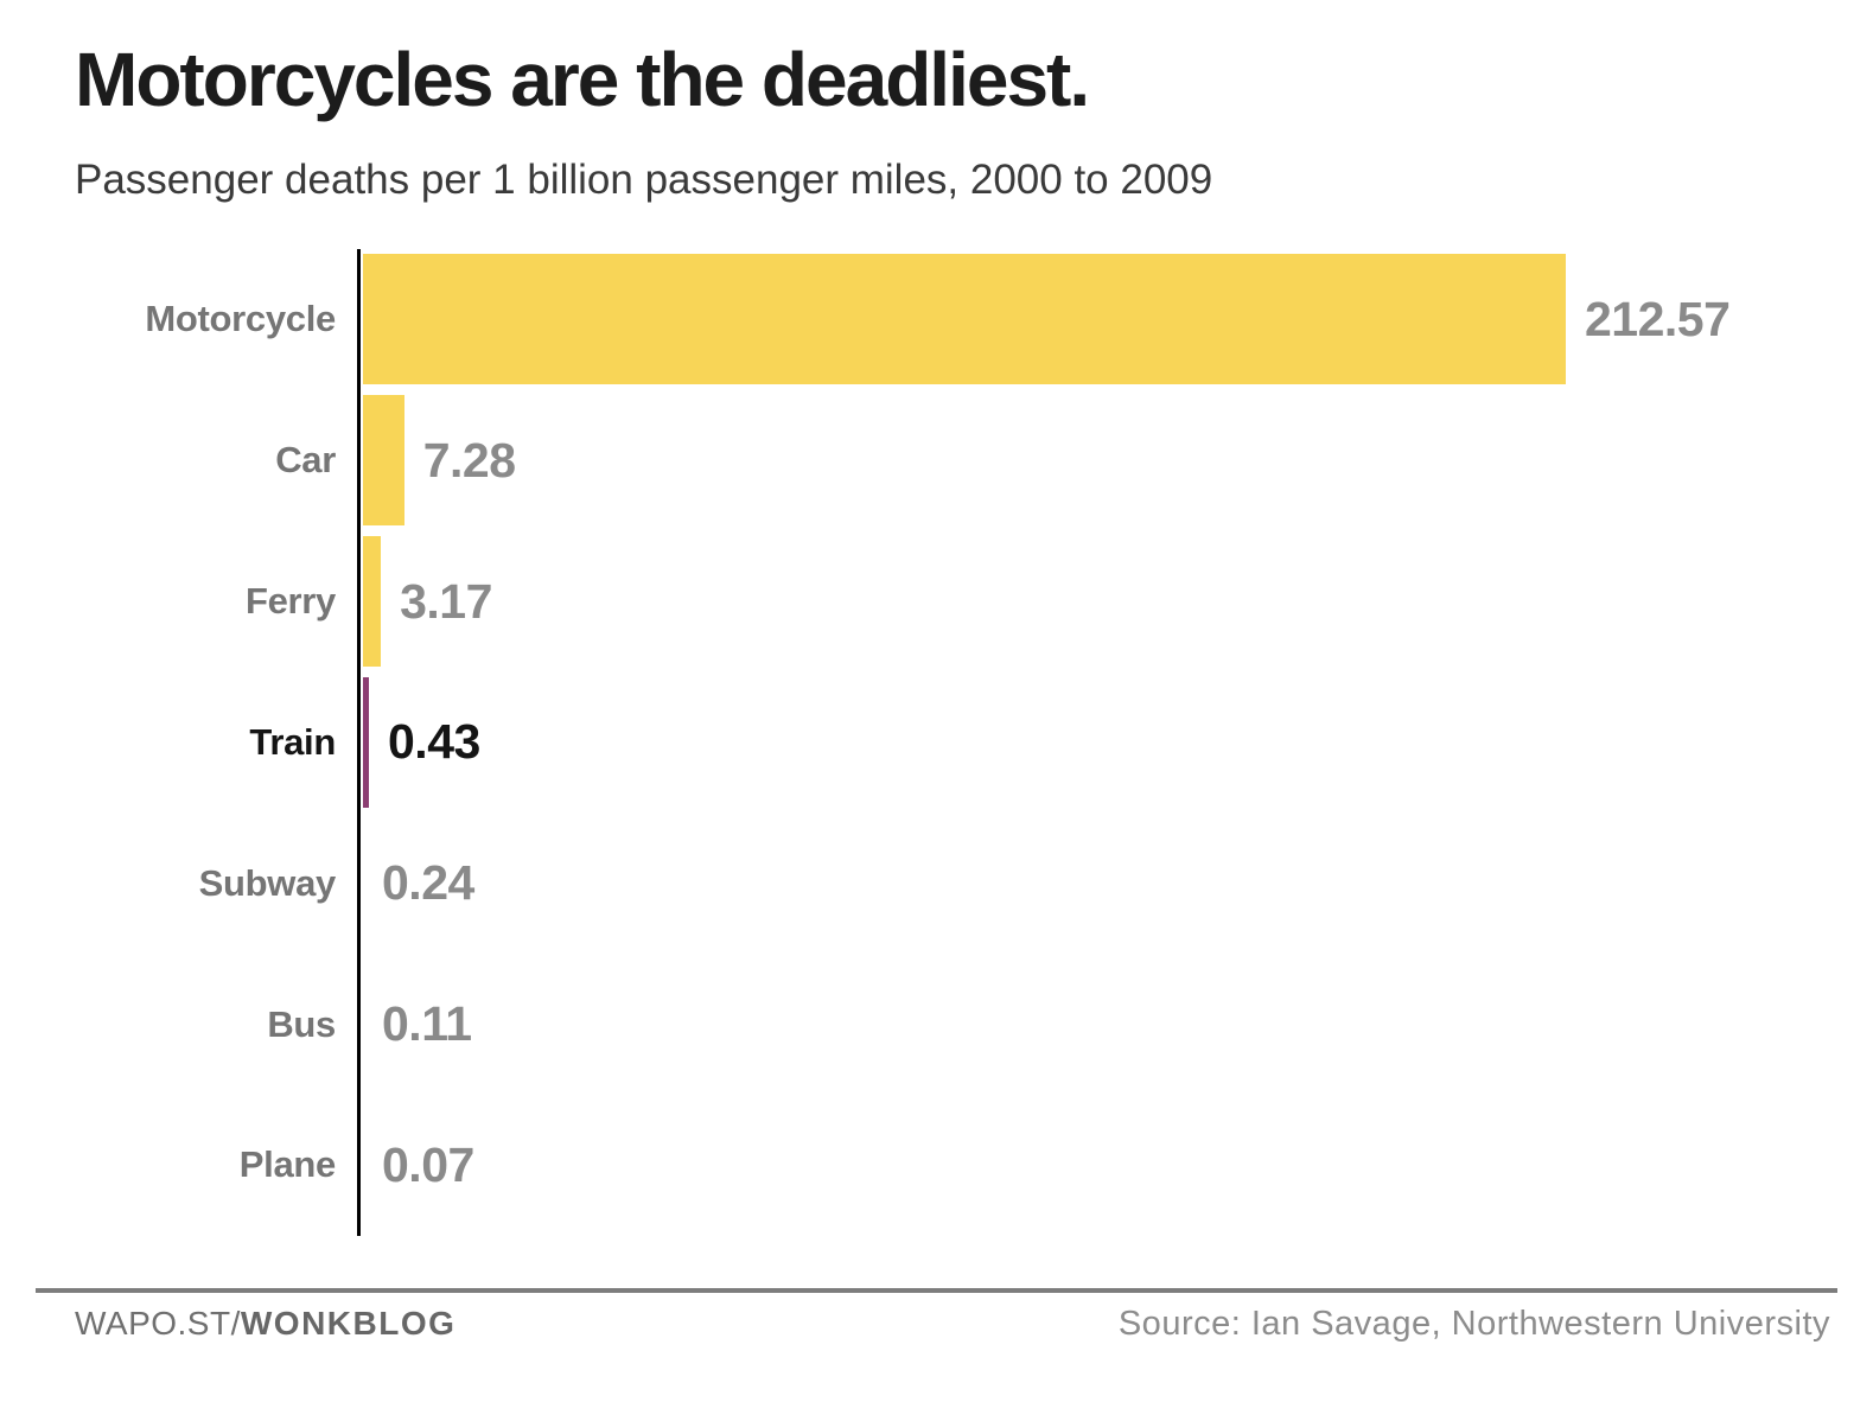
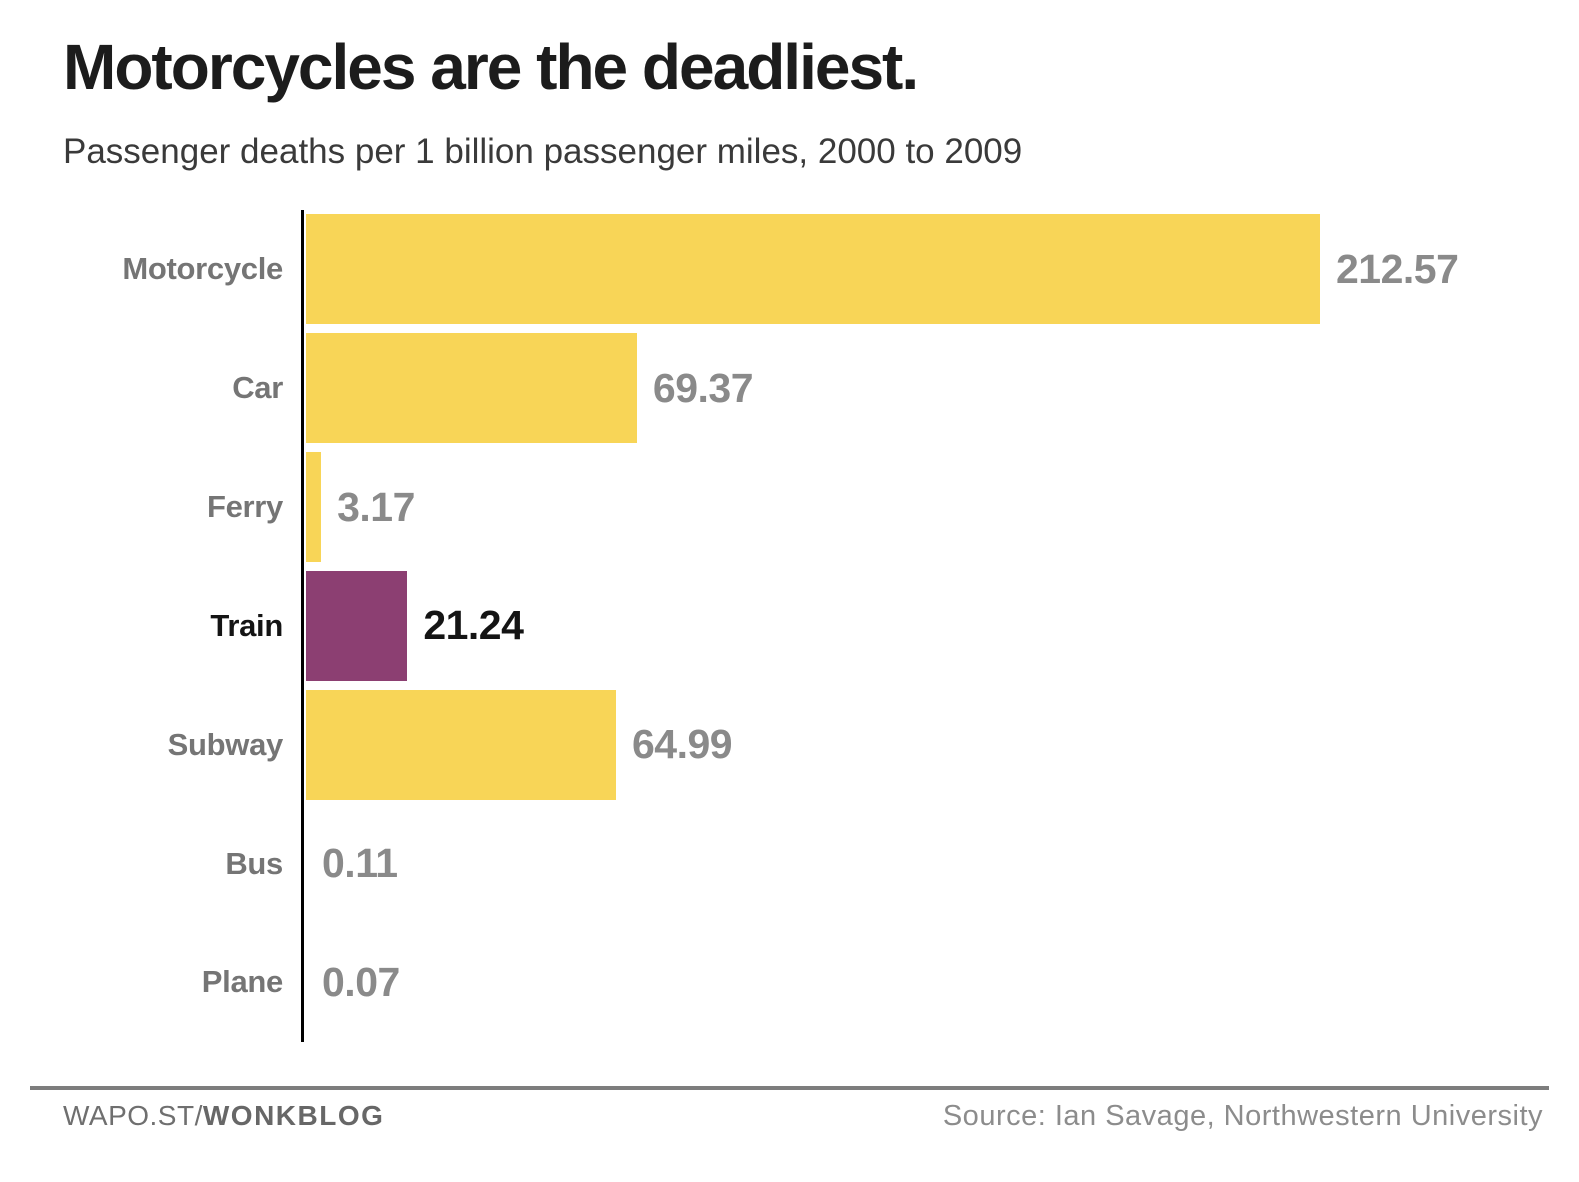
Car: 7.28 -> 69.37
Train: 0.43 -> 21.24
Subway: 0.24 -> 64.99
